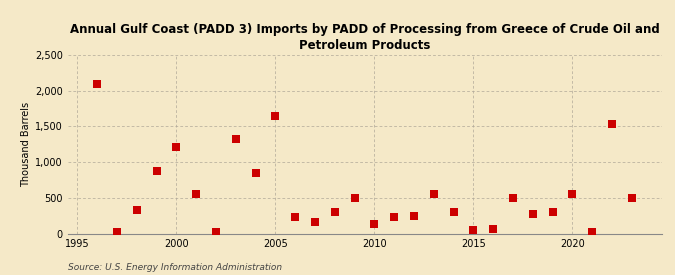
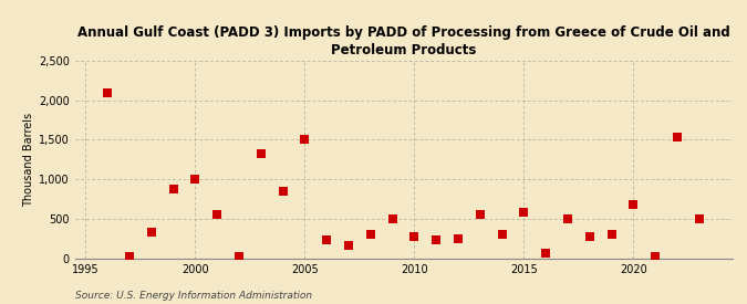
2000: 1,220 -> 1,000
2005: 1,640 -> 1,500
2010: 140 -> 280
2015: 50 -> 580
2020: 560 -> 680
